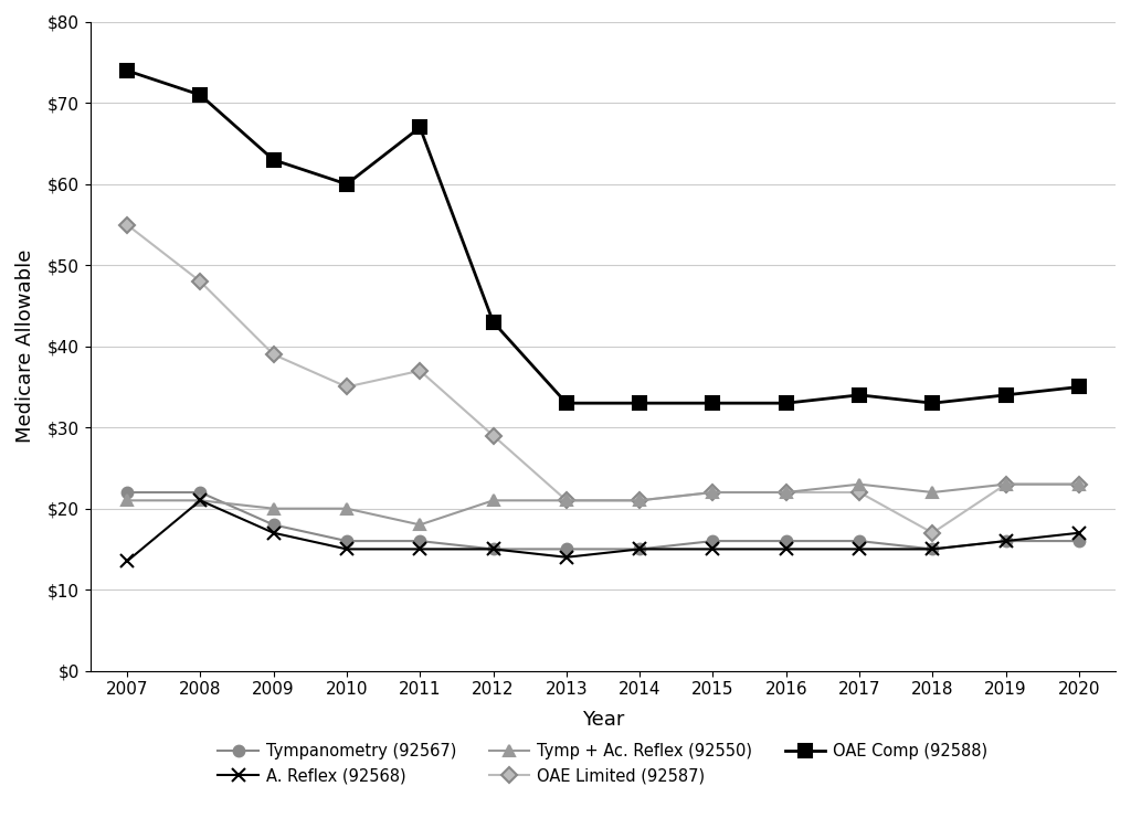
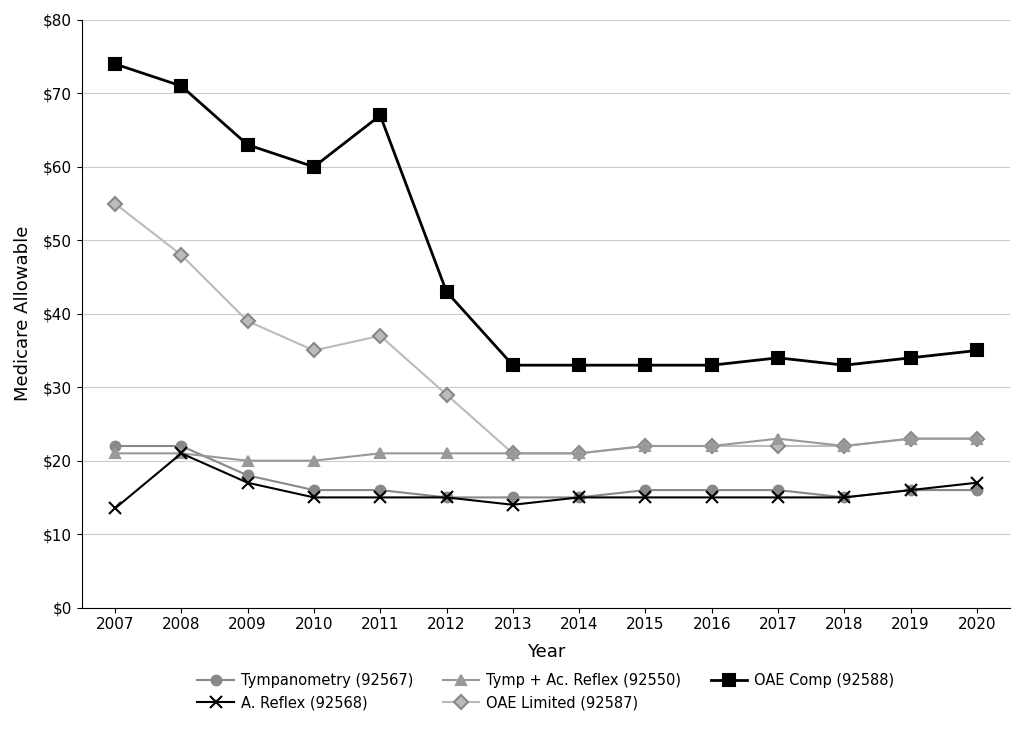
Tymp + Ac. Reflex (92550)/2011: $18 -> $21
OAE Limited (92587)/2018: $17 -> $22
